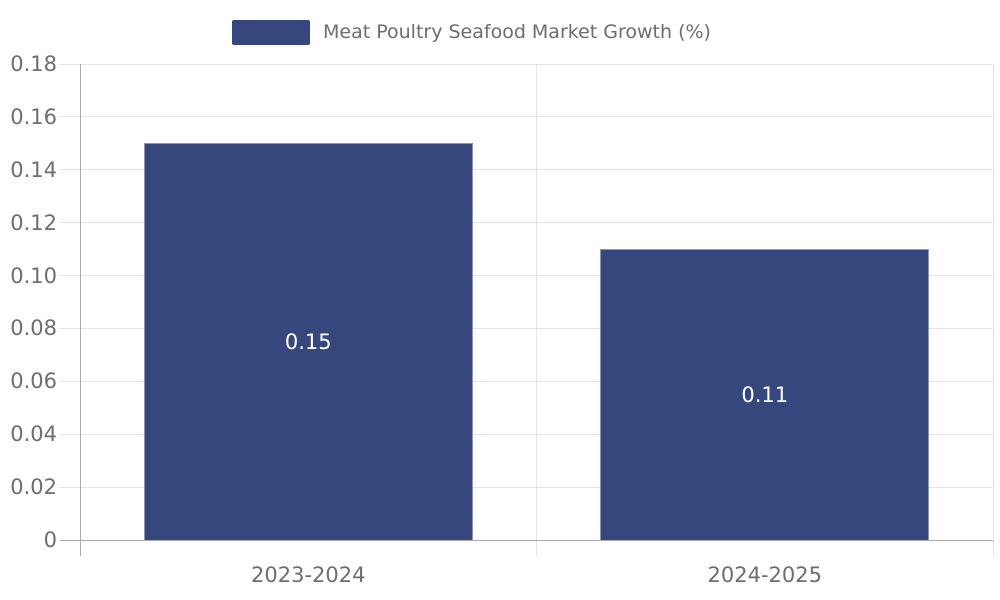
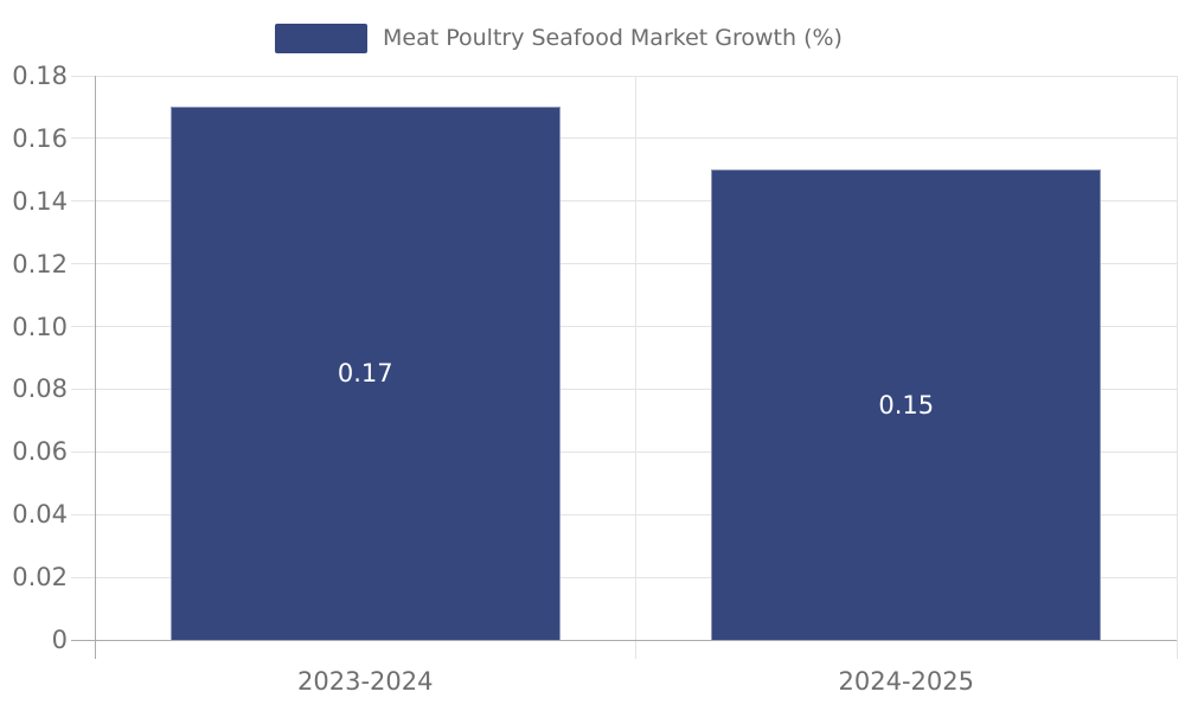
2023-2024: 0.15 -> 0.17
2024-2025: 0.11 -> 0.15
